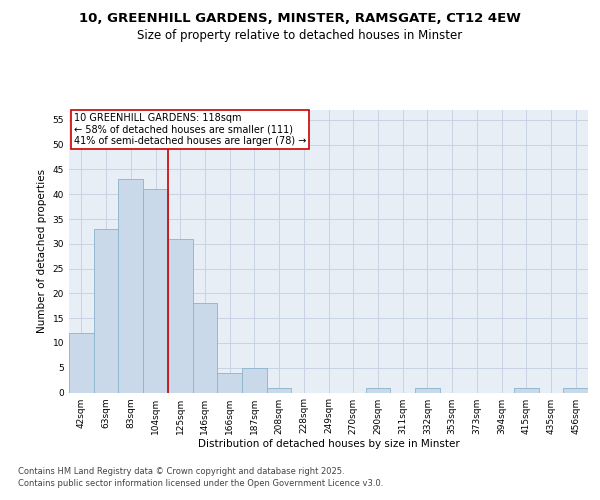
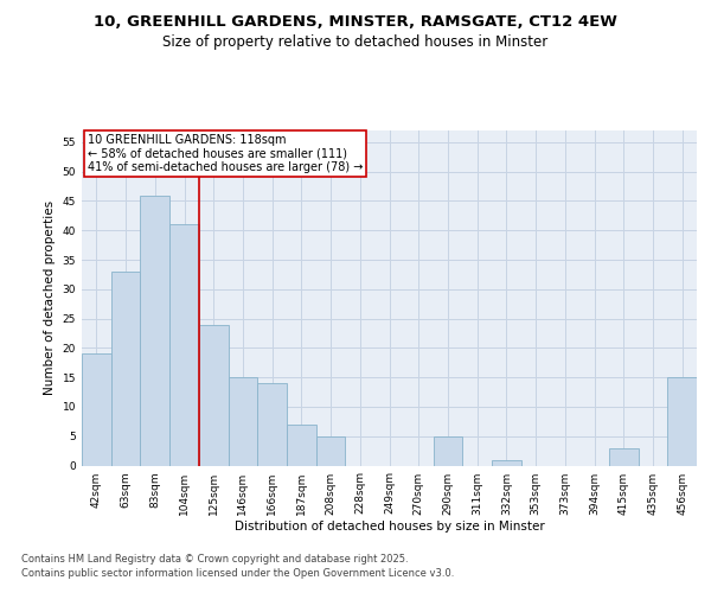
42sqm: 12 -> 19
83sqm: 43 -> 46
125sqm: 31 -> 24
146sqm: 18 -> 15
166sqm: 4 -> 14
187sqm: 5 -> 7
208sqm: 1 -> 5
290sqm: 1 -> 5
415sqm: 1 -> 3
456sqm: 1 -> 15
